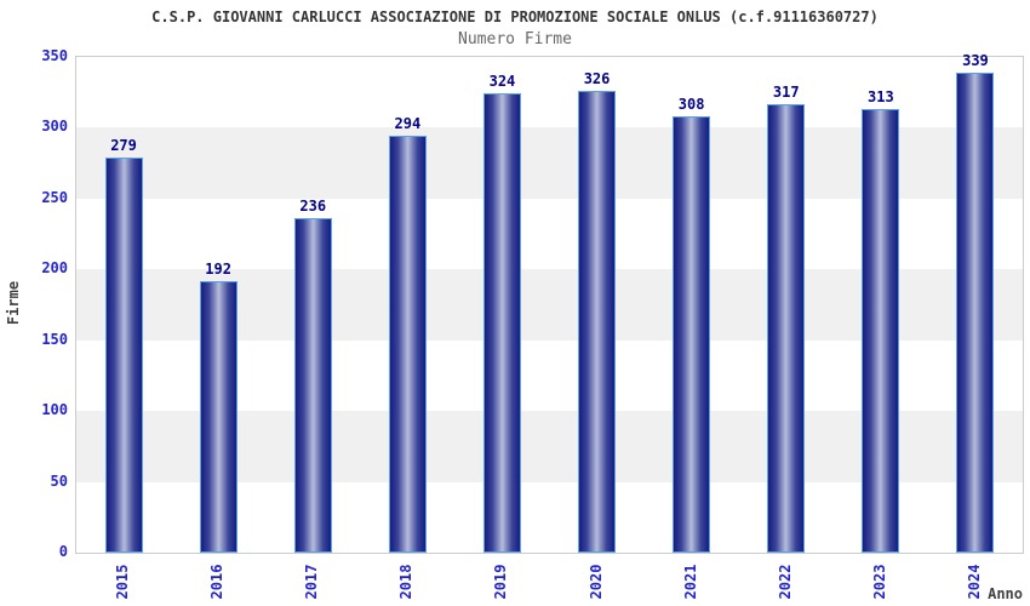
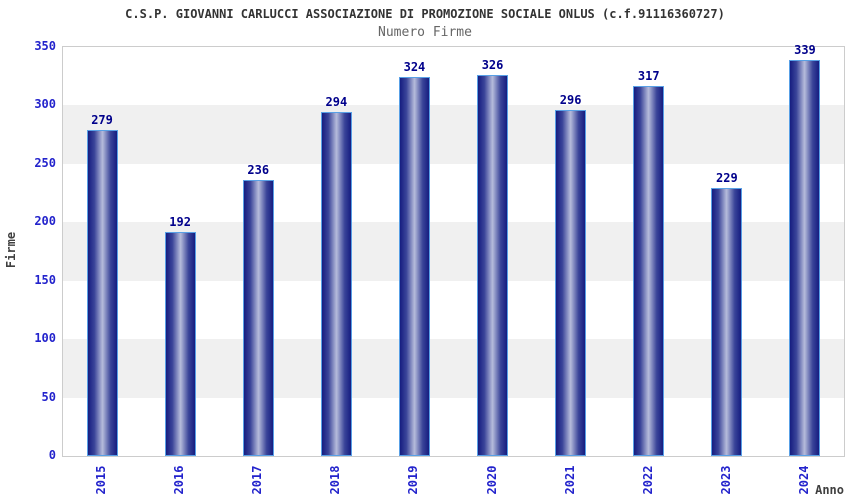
2021: 308 -> 296
2023: 313 -> 229
